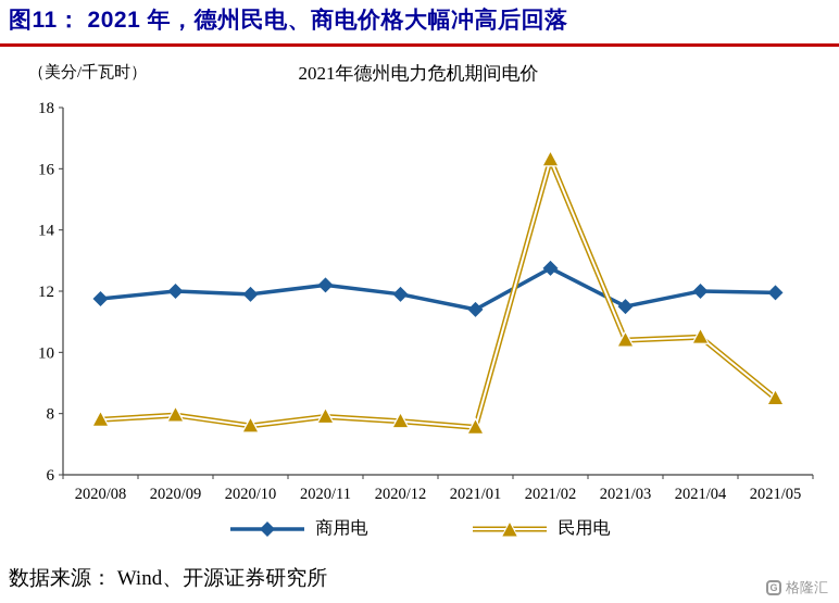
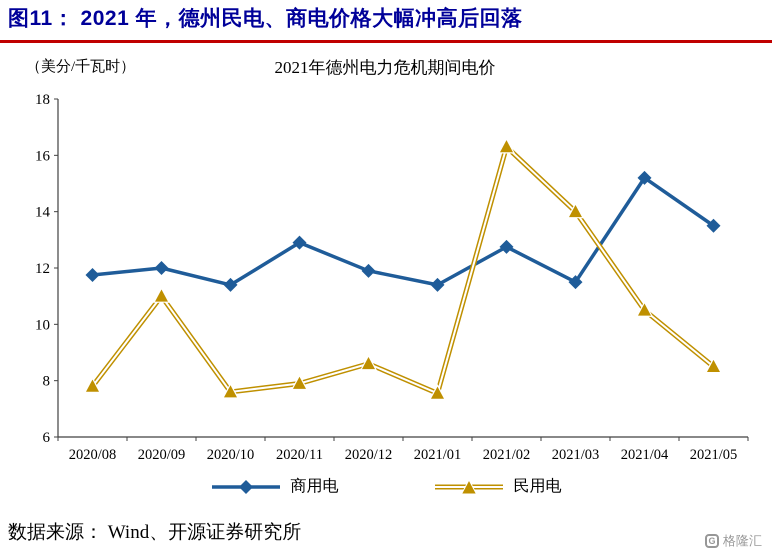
民用电/2020/09: 8.0 -> 11.0
商用电/2020/10: 11.9 -> 11.4
商用电/2020/11: 12.2 -> 12.9
民用电/2020/12: 7.8 -> 8.6
民用电/2021/03: 10.4 -> 14.0
商用电/2021/04: 12.0 -> 15.2
商用电/2021/05: 11.9 -> 13.5
